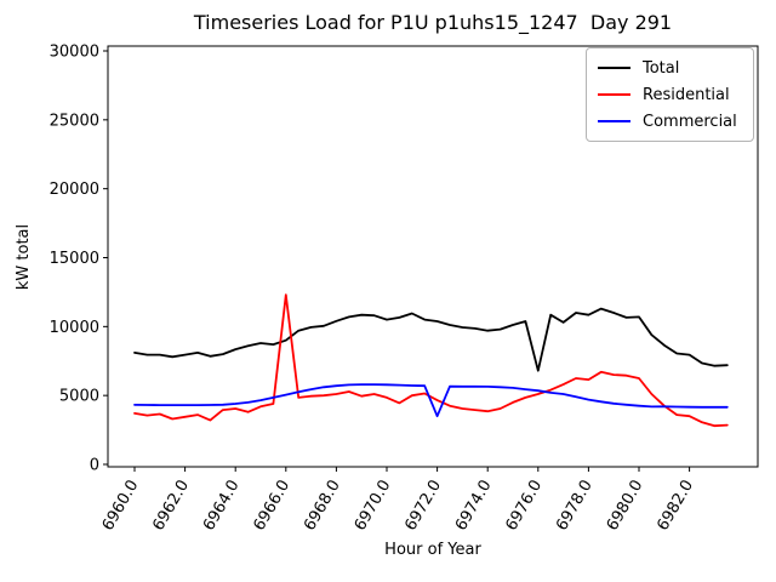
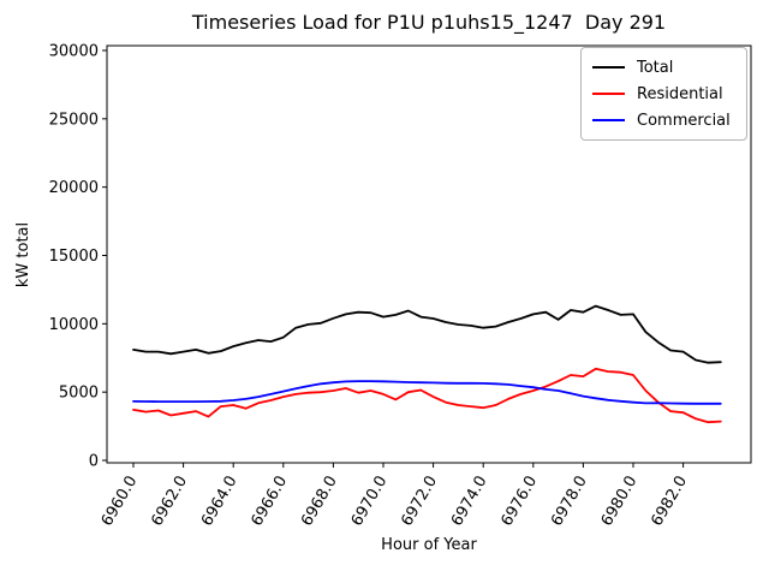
Residential/6966.0: 12300 -> 4600
Commercial/6972.0: 3500 -> 5700
Total/6976.0: 6800 -> 10700
